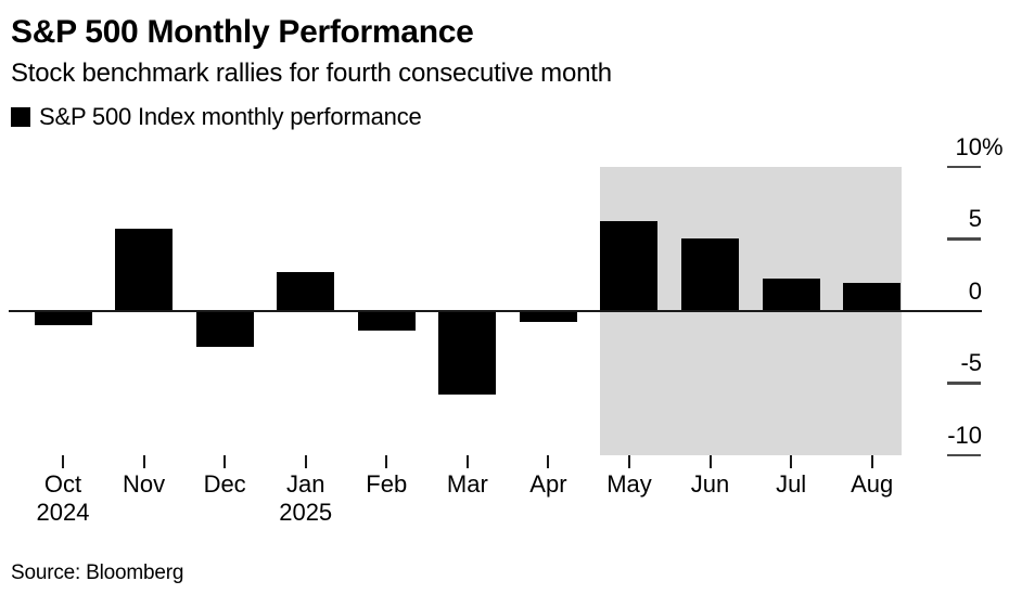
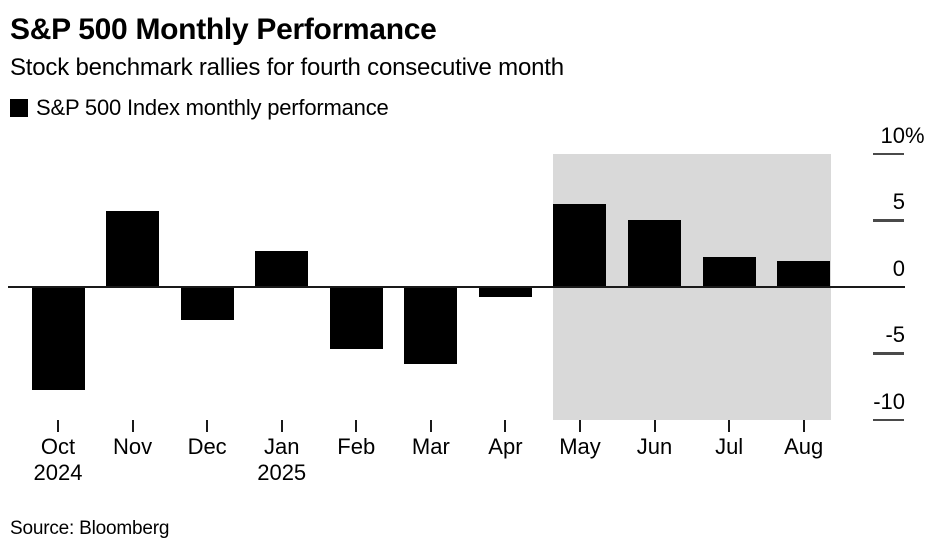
Oct: -1.0 -> -7.8
Feb: -1.4 -> -4.7
